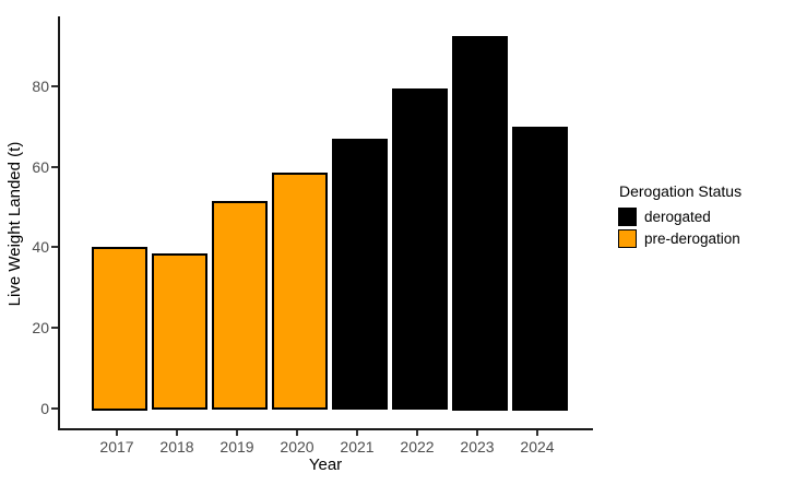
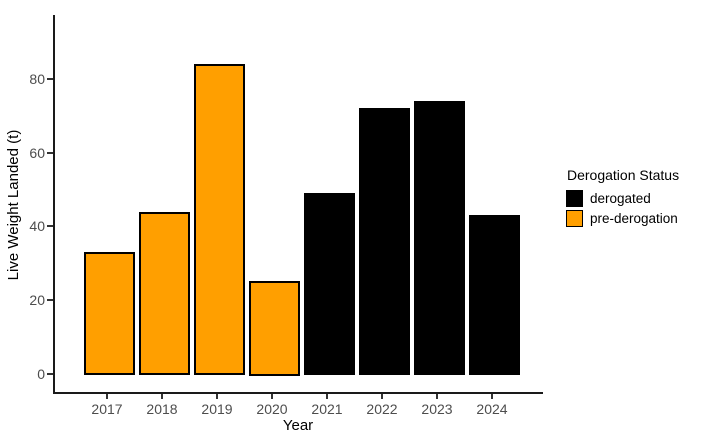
2017: 40 -> 33
2018: 38 -> 44
2019: 52 -> 84
2020: 58 -> 25
2021: 67 -> 49
2022: 80 -> 72
2023: 92 -> 74
2024: 70 -> 43
